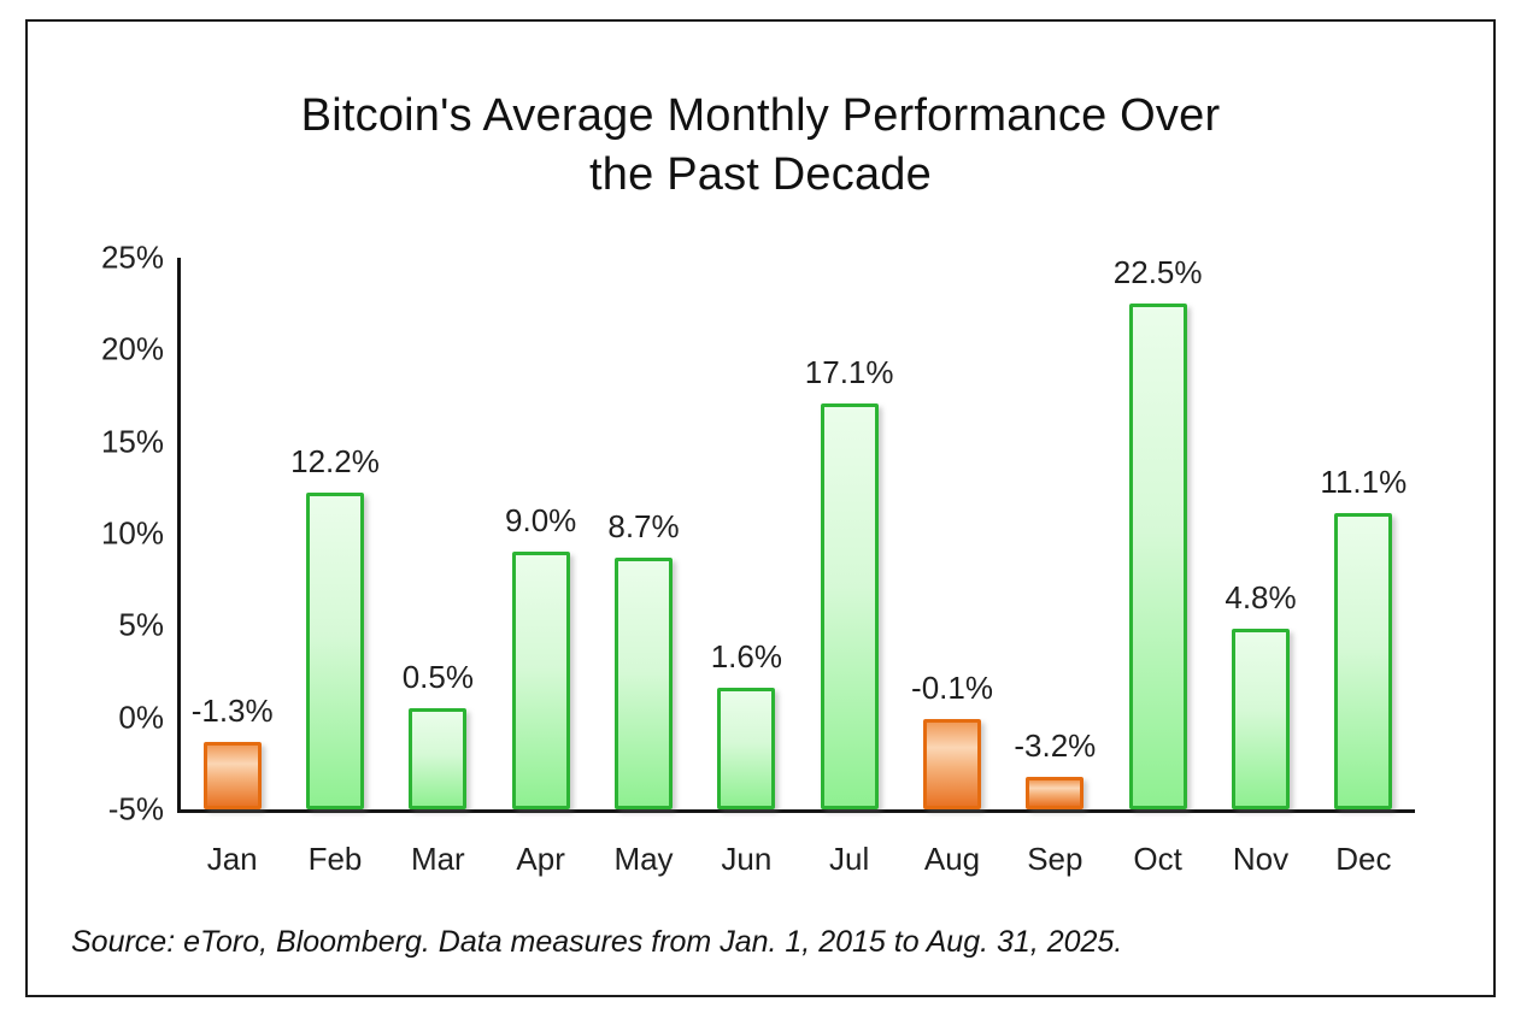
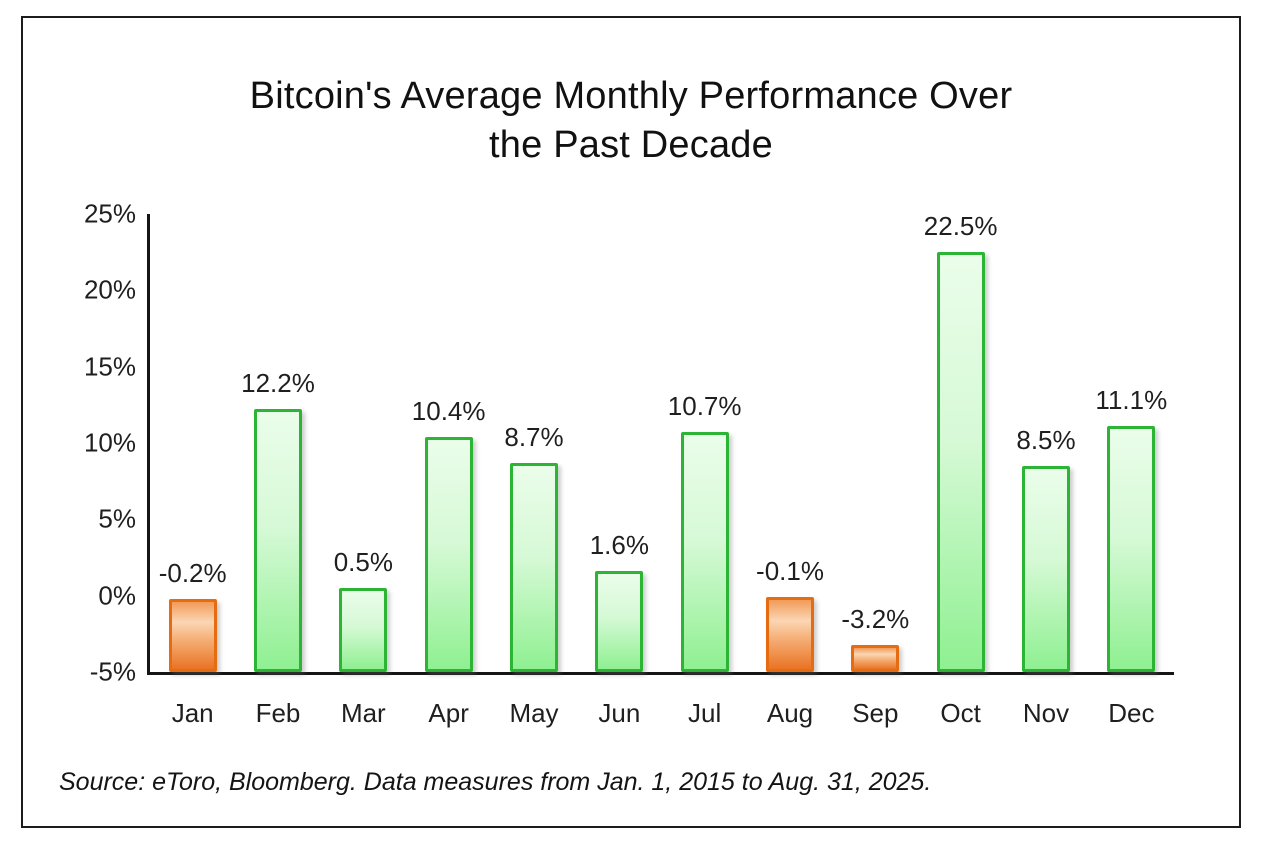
Jan: -1.3% -> -0.2%
Apr: 9.0% -> 10.4%
Jul: 17.1% -> 10.7%
Nov: 4.8% -> 8.5%
